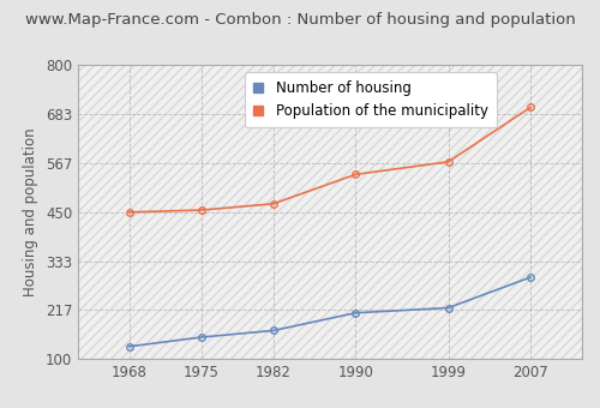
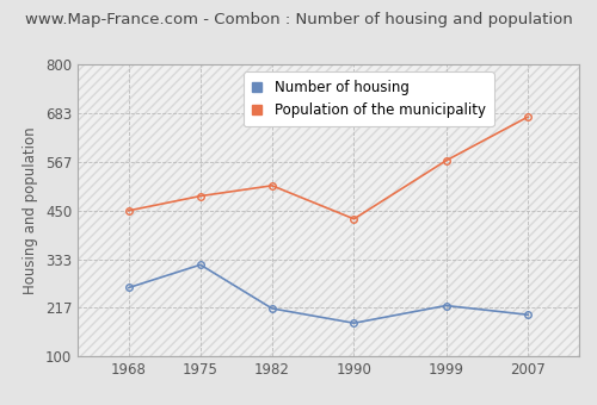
Number of housing/1968: 130 -> 265
Number of housing/1975: 152 -> 320
Population of the municipality/1975: 455 -> 485
Number of housing/1982: 168 -> 215
Population of the municipality/1982: 470 -> 510
Number of housing/1990: 210 -> 180
Population of the municipality/1990: 540 -> 430
Number of housing/2007: 295 -> 200
Population of the municipality/2007: 700 -> 675
